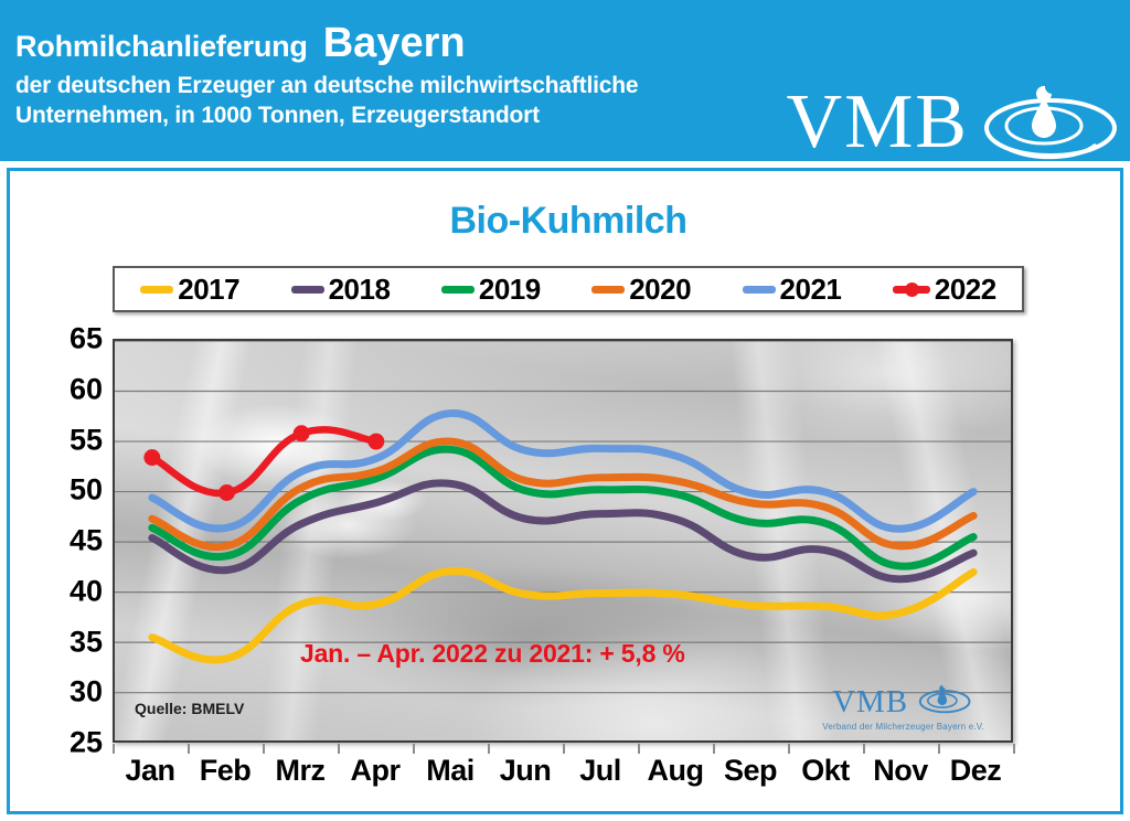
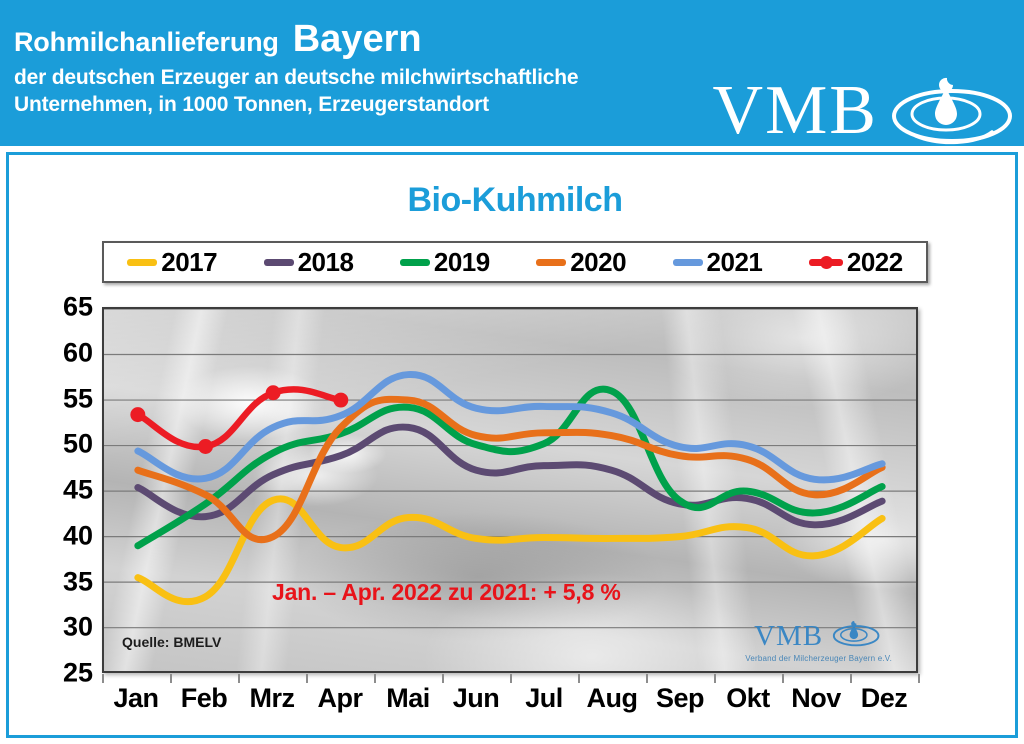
2019/Jan: 46 -> 39
2017/Mrz: 39 -> 44
2020/Mrz: 50 -> 40
2018/Mai: 51 -> 52
2019/Aug: 50 -> 56
2017/Sep: 39 -> 40
2019/Sep: 47 -> 44
2017/Okt: 39 -> 41
2019/Okt: 47 -> 45
2021/Dez: 50 -> 48
